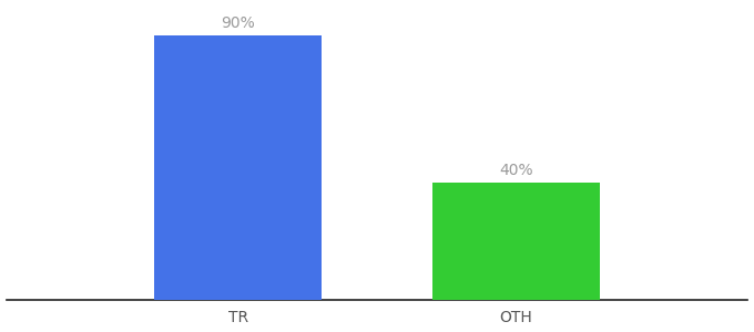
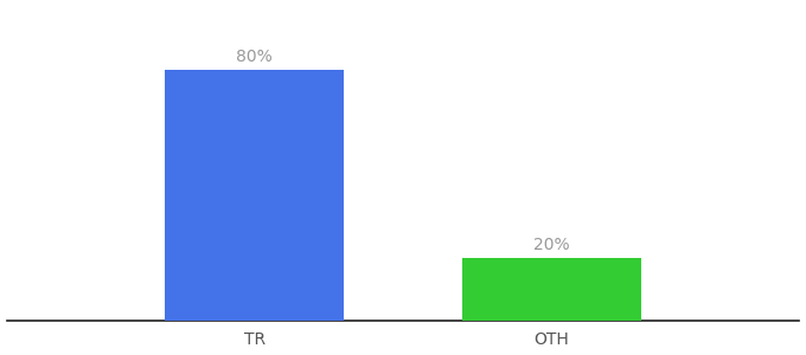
TR: 90% -> 80%
OTH: 40% -> 20%
